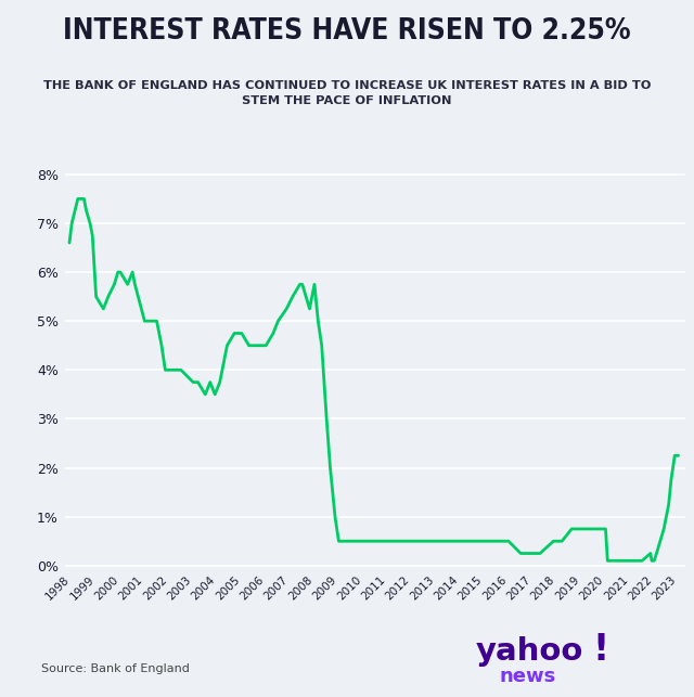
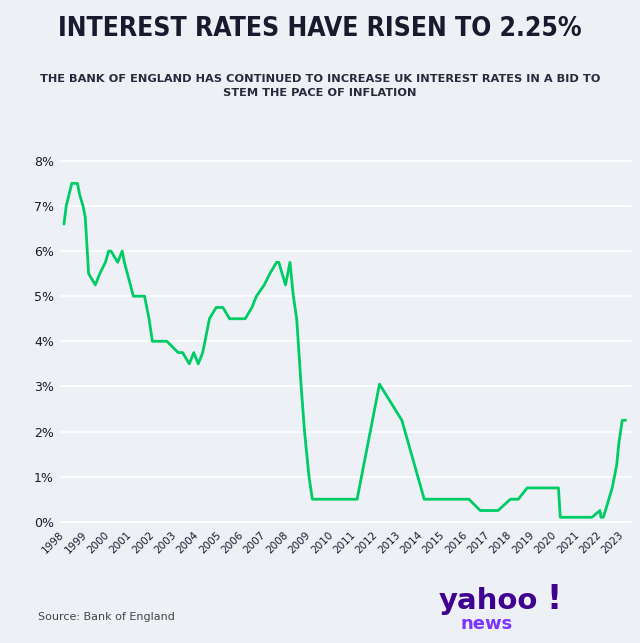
2012: 0.50% -> 3.05%
2013: 0.50% -> 2.25%
